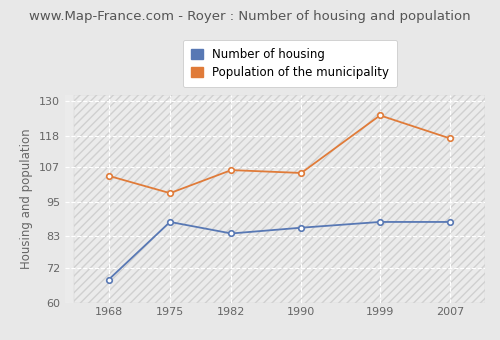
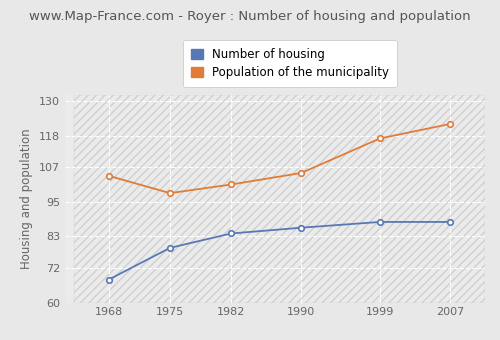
Number of housing/1975: 88 -> 79
Population of the municipality/1982: 106 -> 101
Population of the municipality/1999: 125 -> 117
Population of the municipality/2007: 117 -> 122
